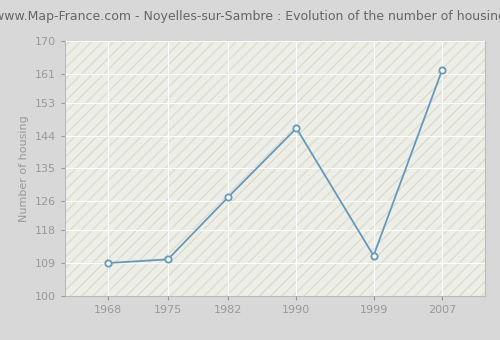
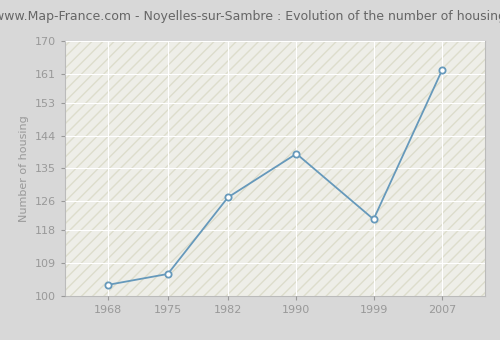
1968: 109 -> 103
1975: 110 -> 106
1990: 146 -> 139
1999: 111 -> 121
